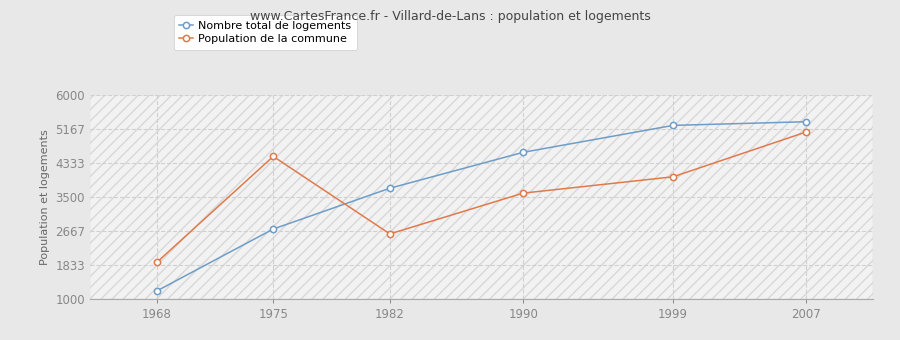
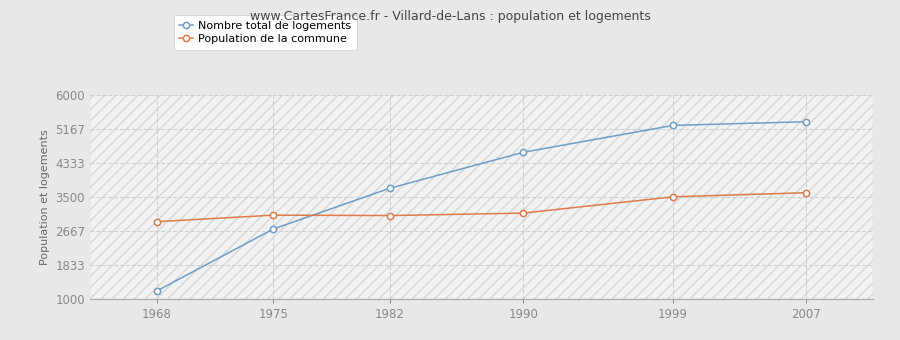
Population de la commune/1968: 1900 -> 2900
Population de la commune/1975: 4500 -> 3060
Population de la commune/1982: 2600 -> 3050
Population de la commune/1990: 3600 -> 3110
Population de la commune/1999: 4000 -> 3510
Population de la commune/2007: 5100 -> 3610
